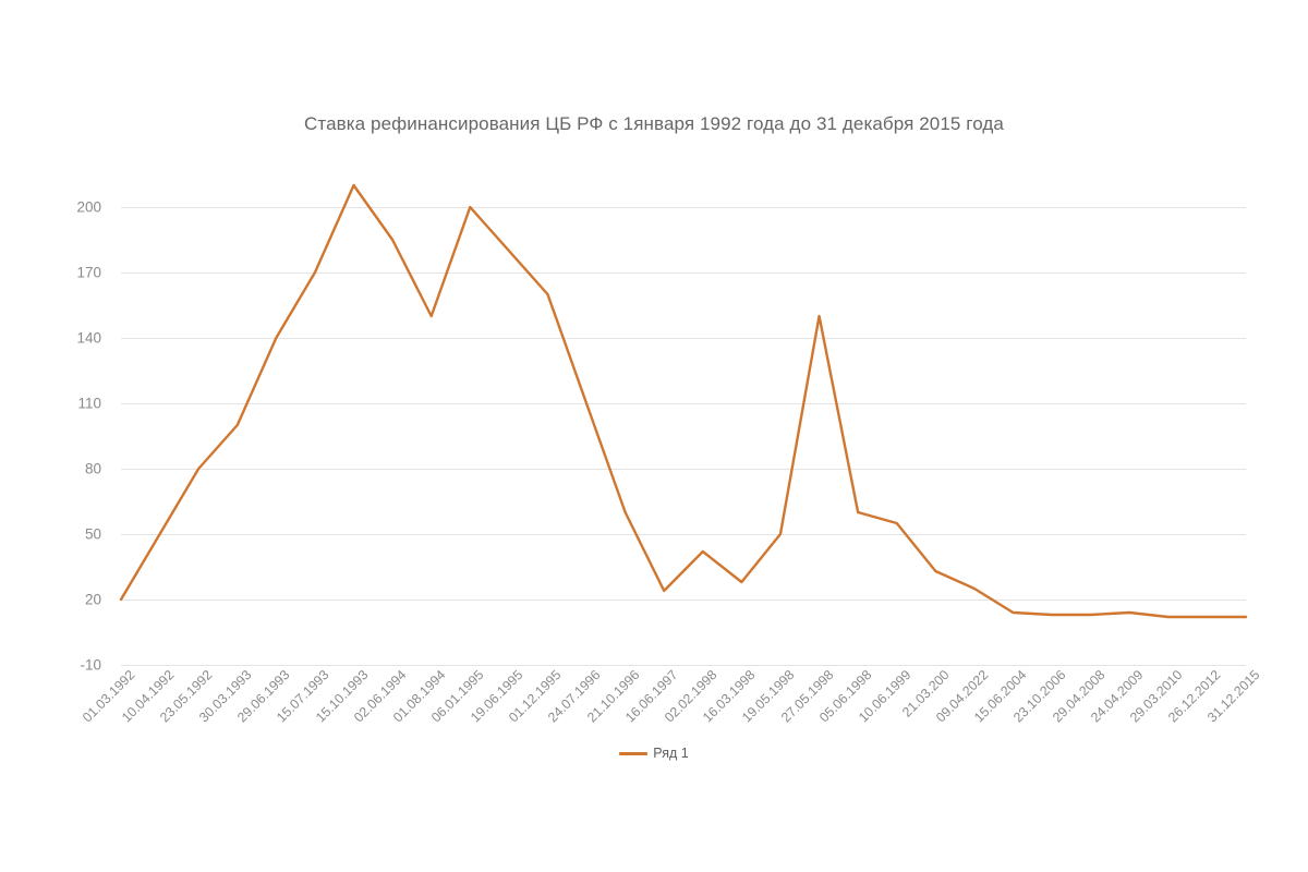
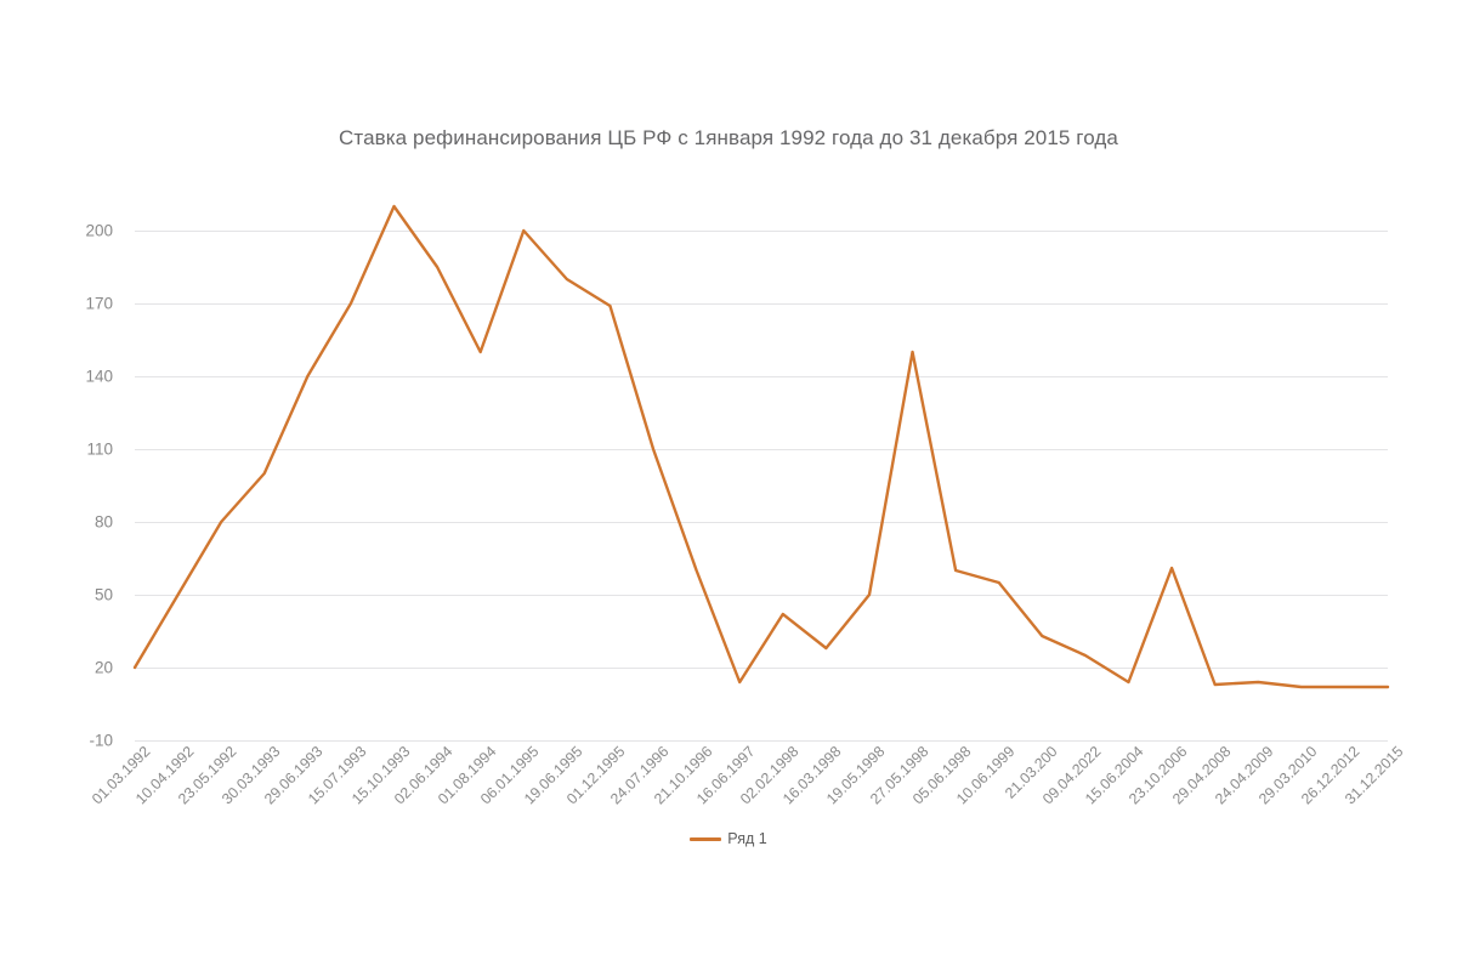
01.12.1995: 160 -> 169
16.06.1997: 24 -> 14
23.10.2006: 13 -> 61
